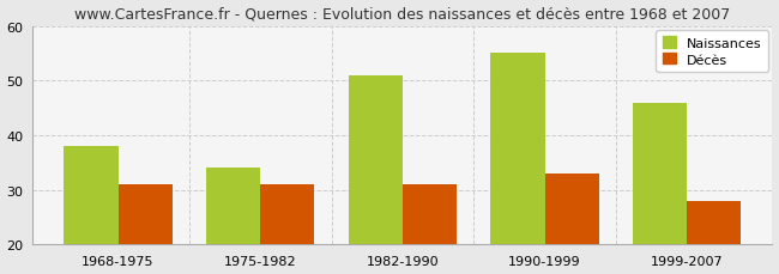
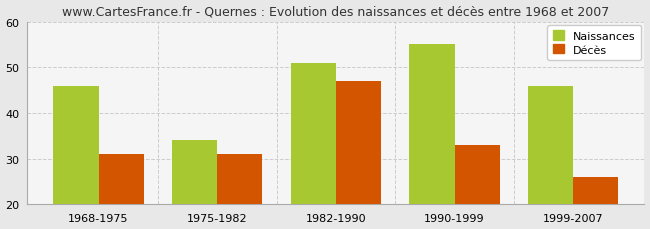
Naissances/1968-1975: 38 -> 46
Décès/1982-1990: 31 -> 47
Décès/1999-2007: 28 -> 26
